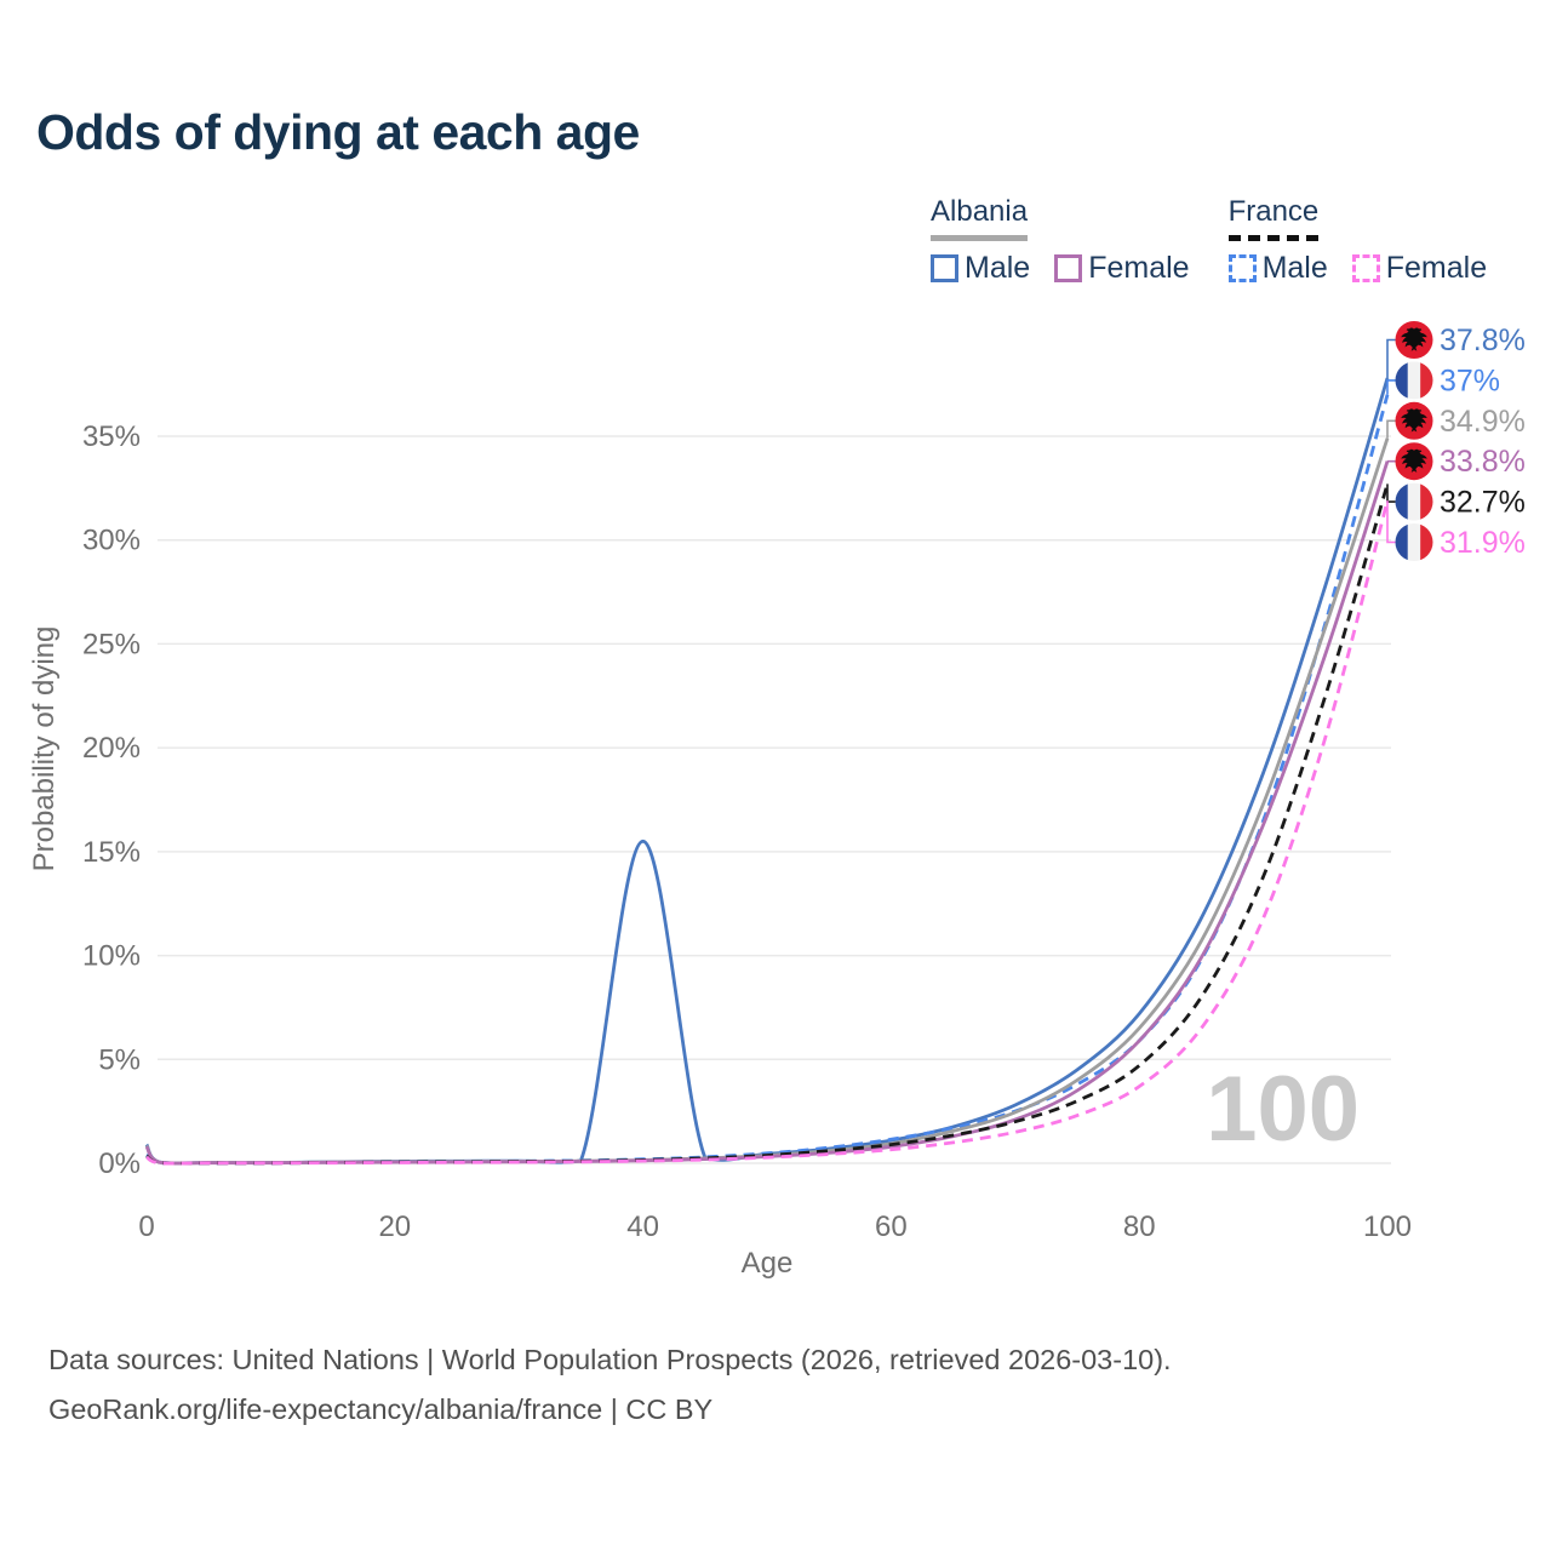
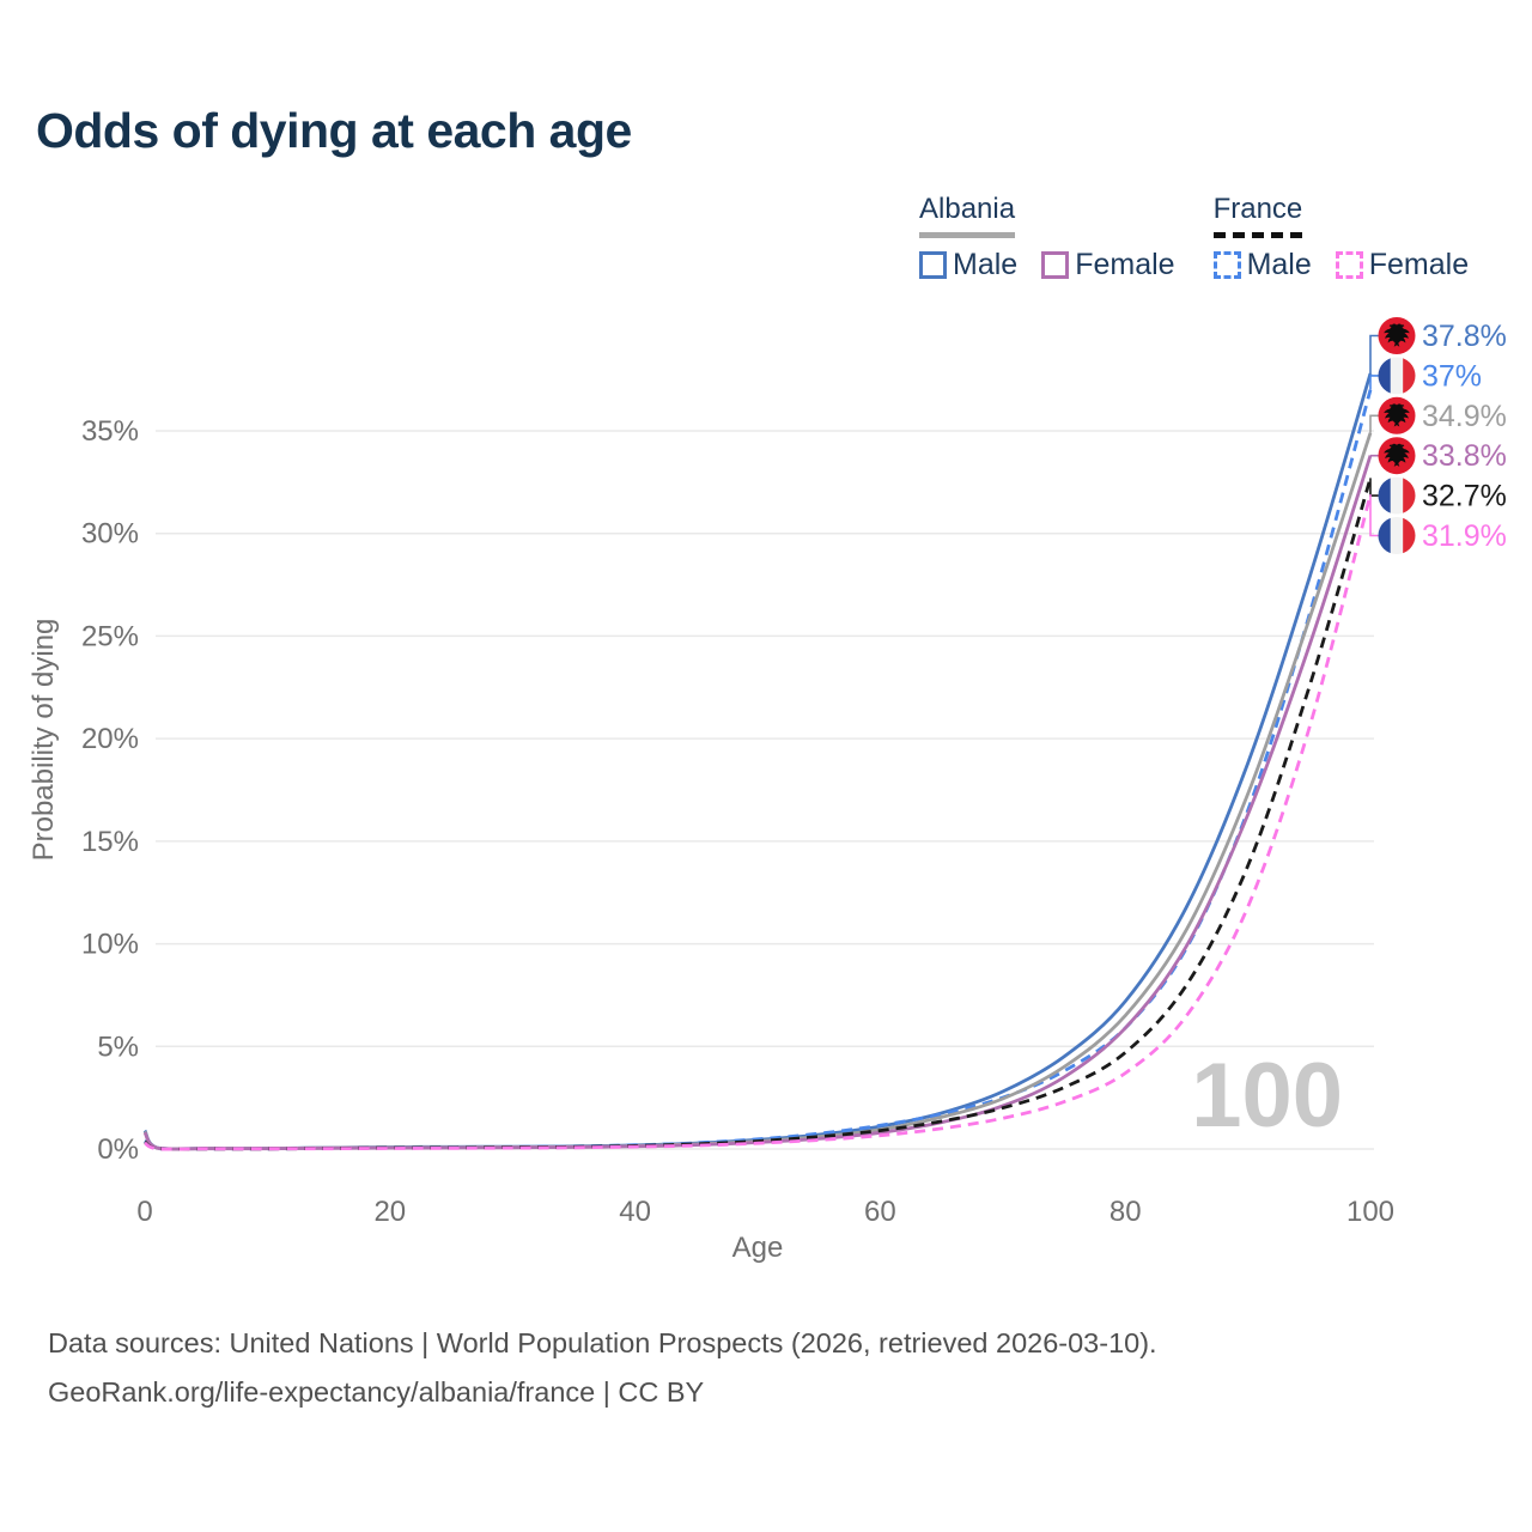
Albania Male/40: 15.5% -> 0.2%
